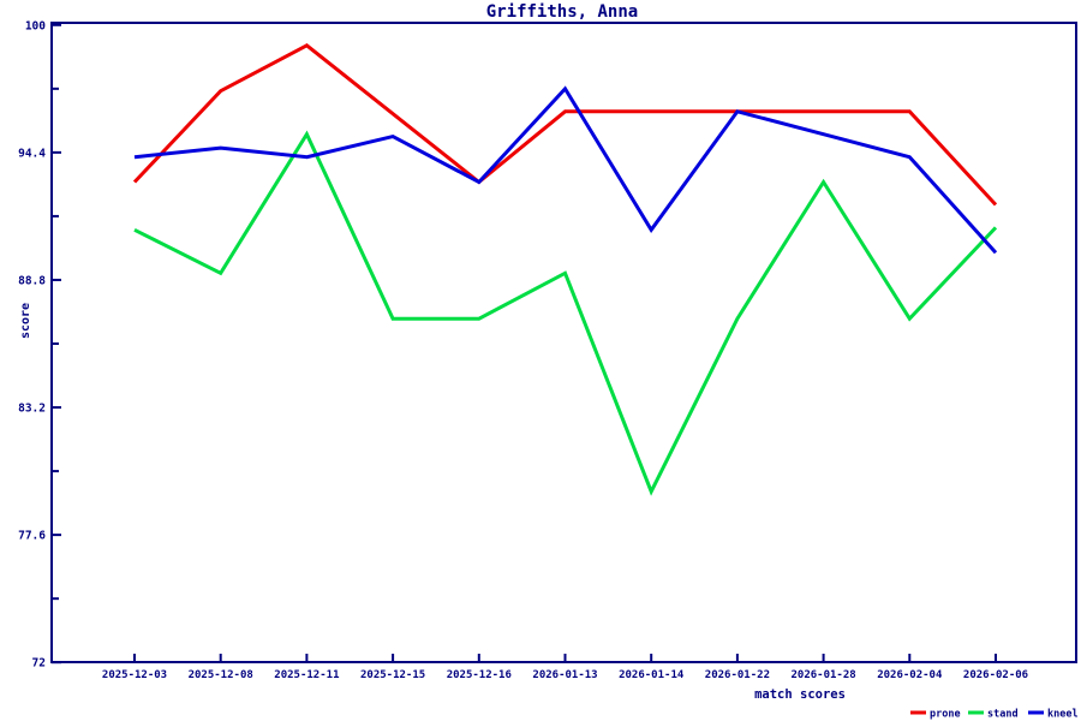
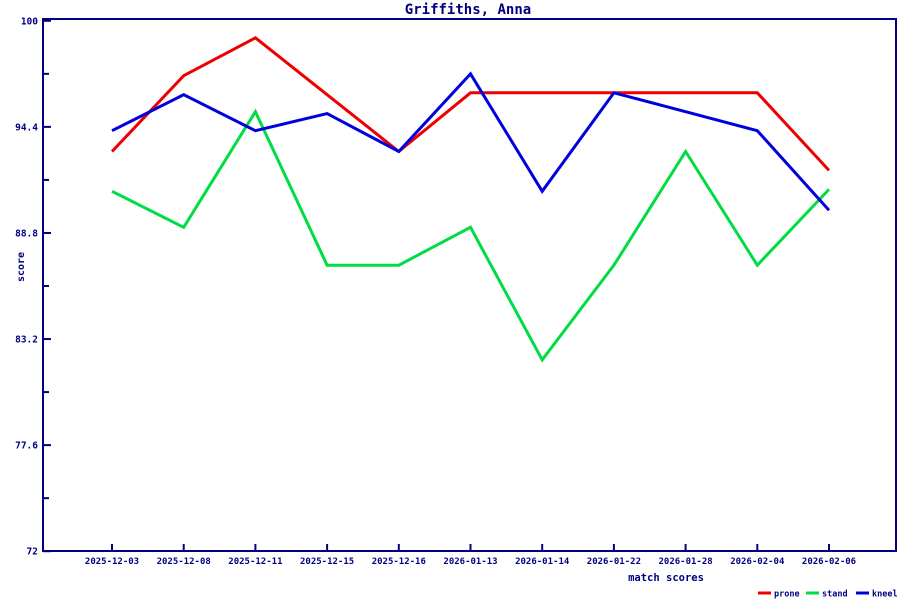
kneel/2025-12-08: 94.6 -> 96.1
stand/2026-01-14: 79.5 -> 82.1
